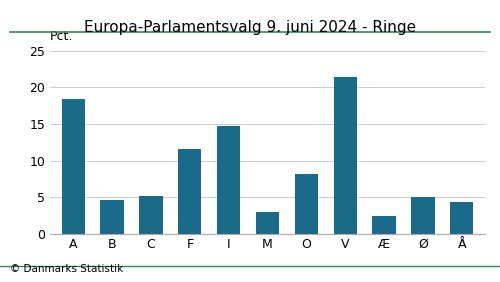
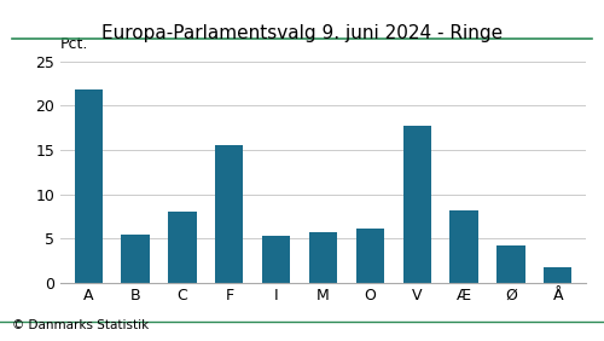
A: 18.4 -> 21.8
B: 4.6 -> 5.5
C: 5.2 -> 8.1
F: 11.6 -> 15.5
I: 14.8 -> 5.3
M: 3.0 -> 5.8
O: 8.2 -> 6.2
V: 21.4 -> 17.8
Æ: 2.4 -> 8.2
Ø: 5.0 -> 4.2
Å: 4.4 -> 1.8
